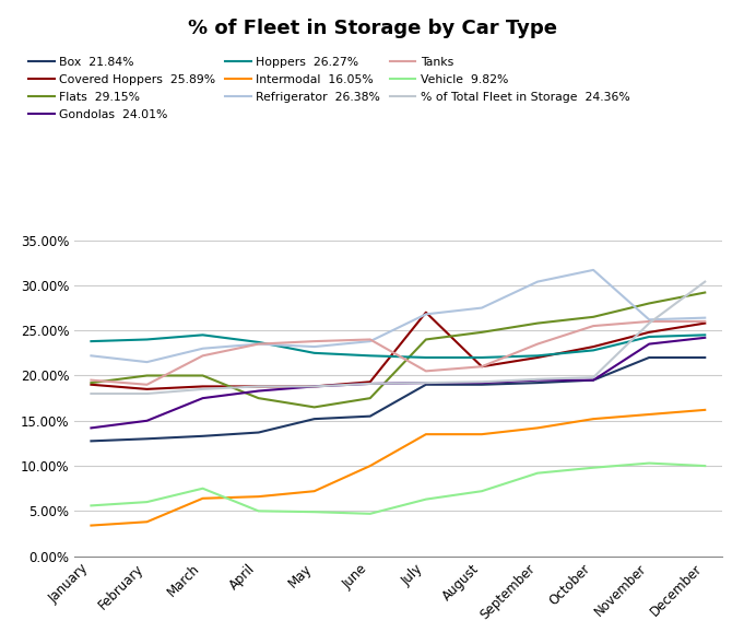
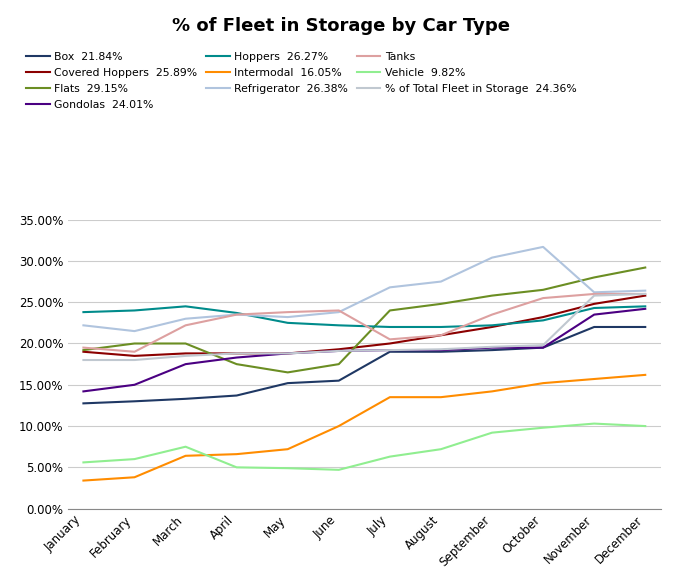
Covered Hoppers 25.89%/July: 27.0% -> 20.0%
% of Total Fleet in Storage 24.36%/December: 30.4% -> 26.0%
